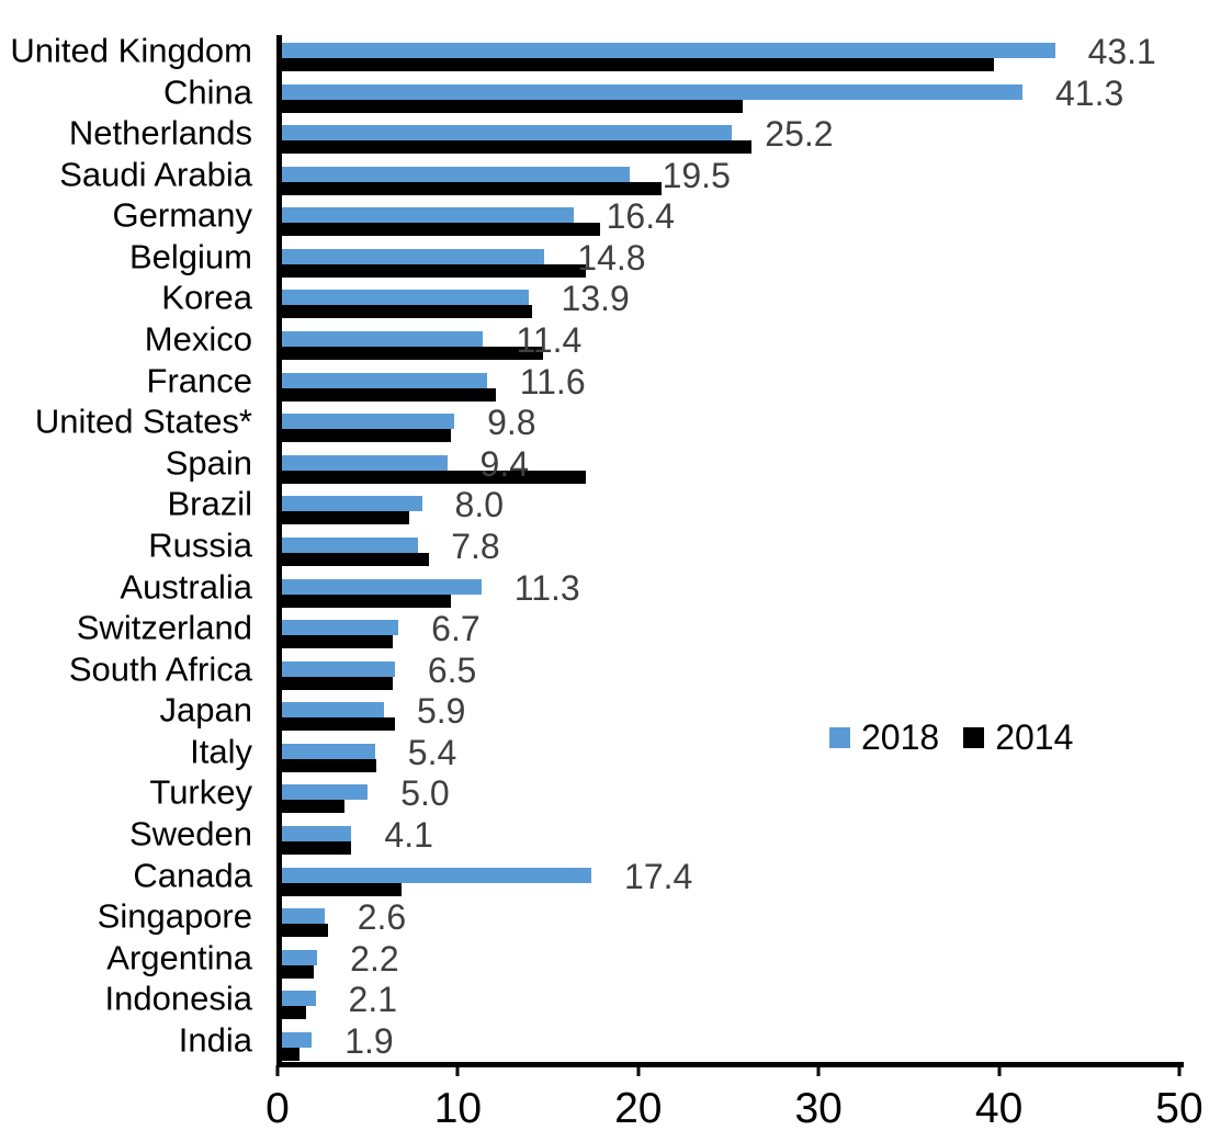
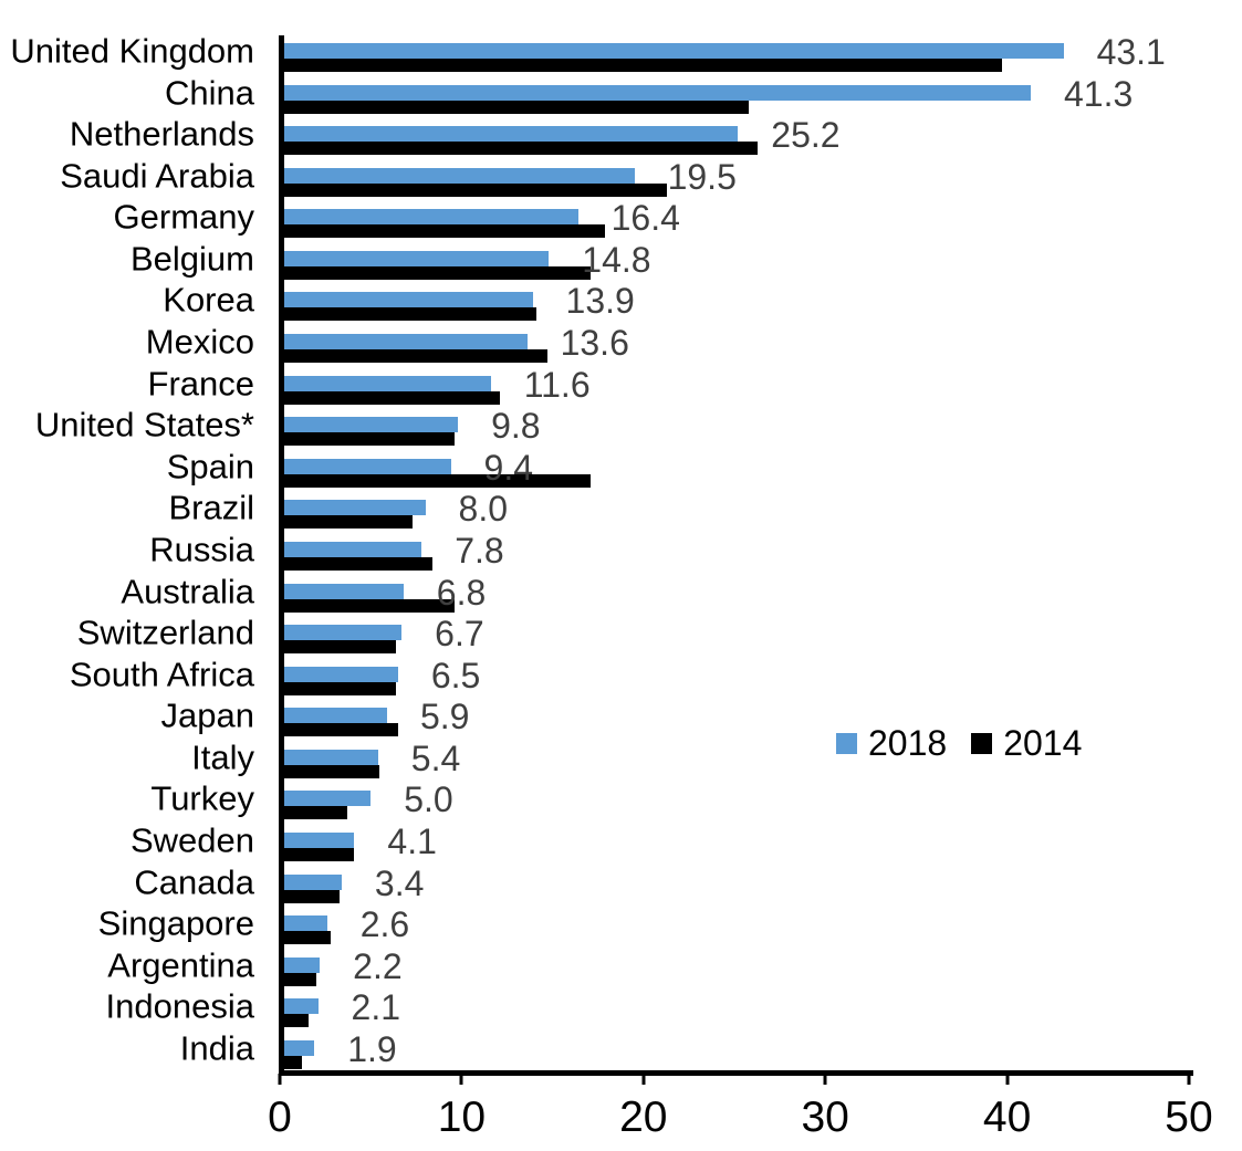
2018/Mexico: 11.4 -> 13.6
2018/Australia: 11.3 -> 6.8
2018/Canada: 17.4 -> 3.4
2014/Canada: 6.9 -> 3.3
